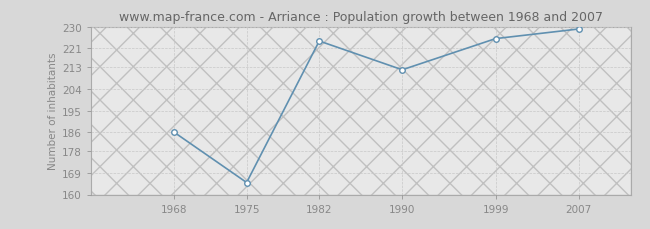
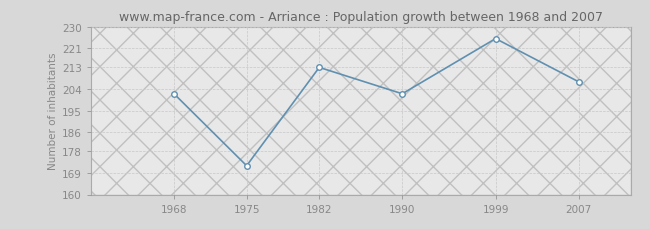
1968: 186 -> 202
1975: 165 -> 172
1982: 224 -> 213
1990: 212 -> 202
2007: 229 -> 207
